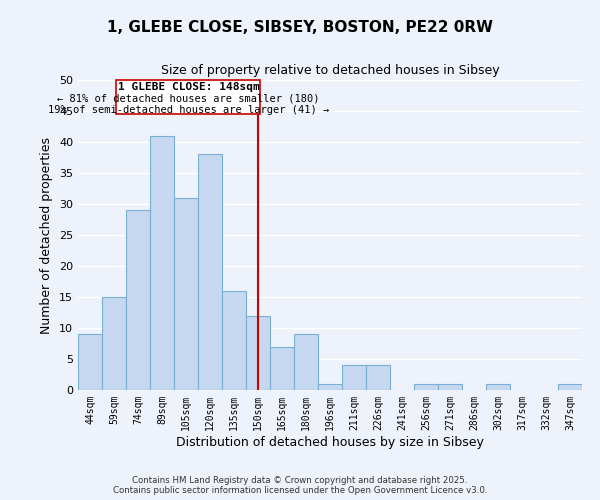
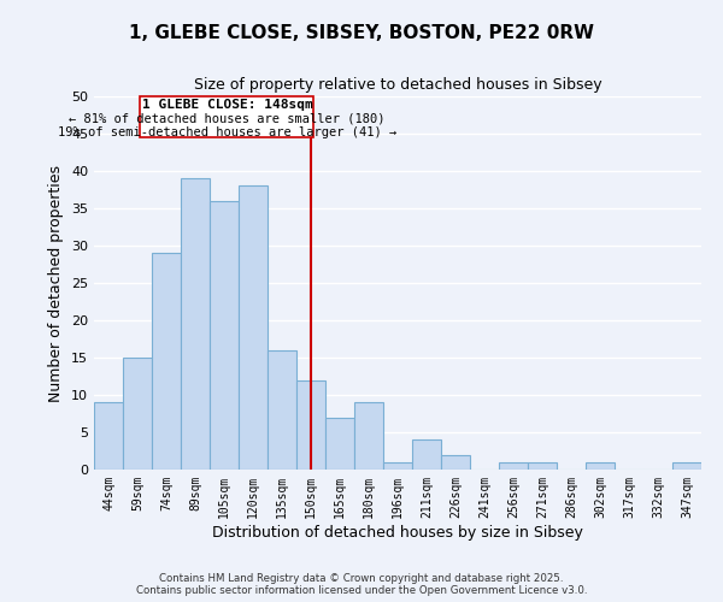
89sqm: 41 -> 39
105sqm: 31 -> 36
226sqm: 4 -> 2
